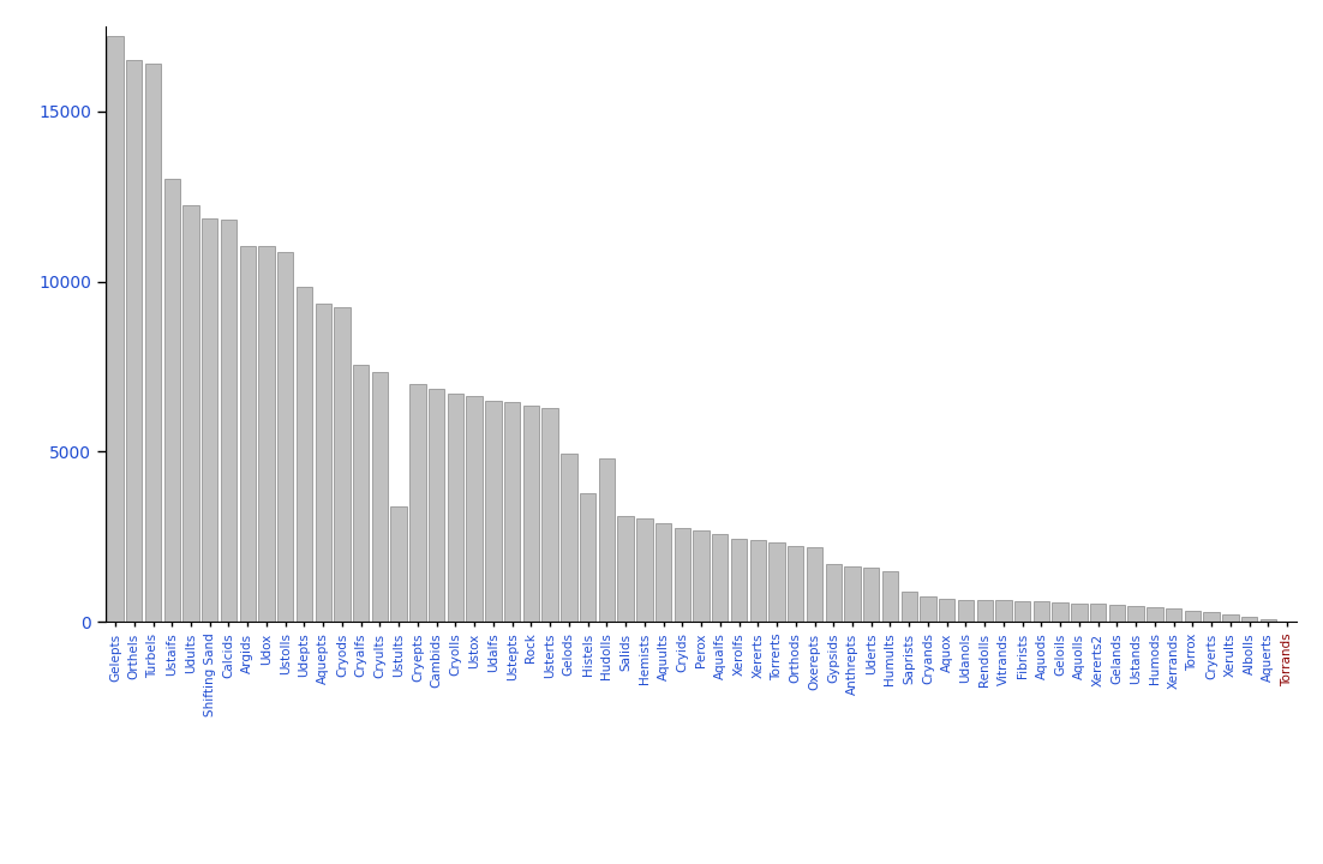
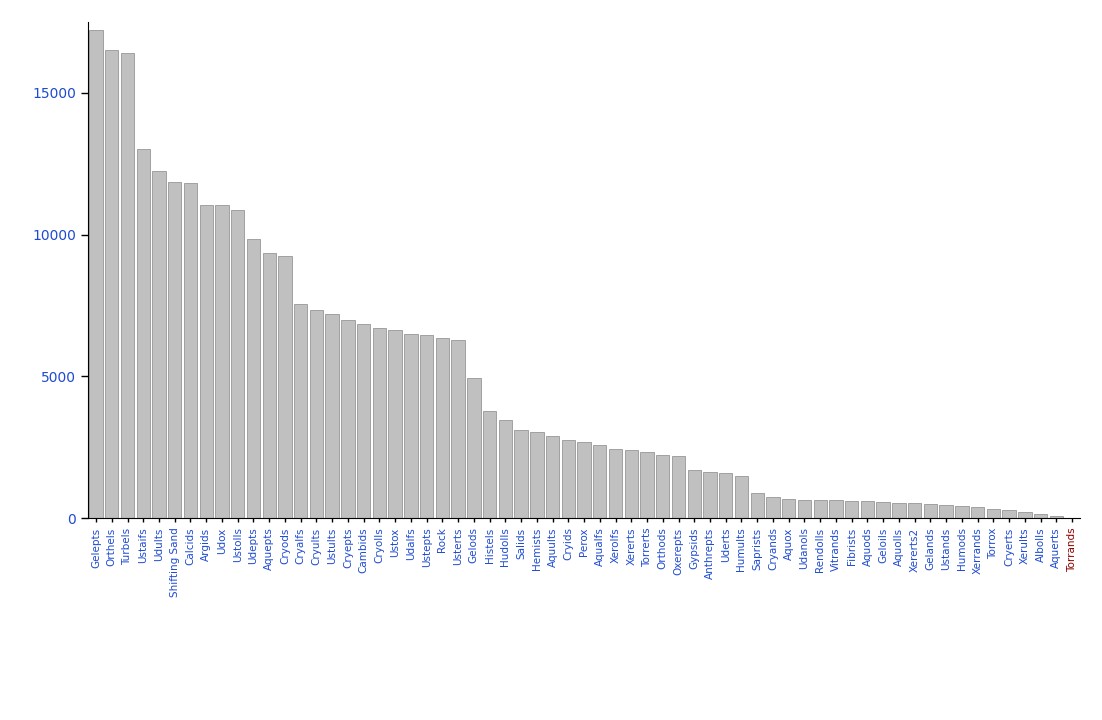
Ustults: 3400 -> 7200
Hudolls: 4800 -> 3450
